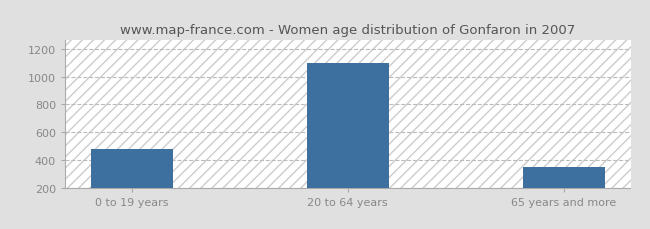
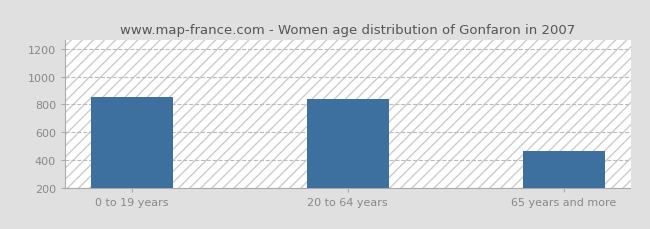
0 to 19 years: 480 -> 850
20 to 64 years: 1100 -> 840
65 years and more: 350 -> 460
